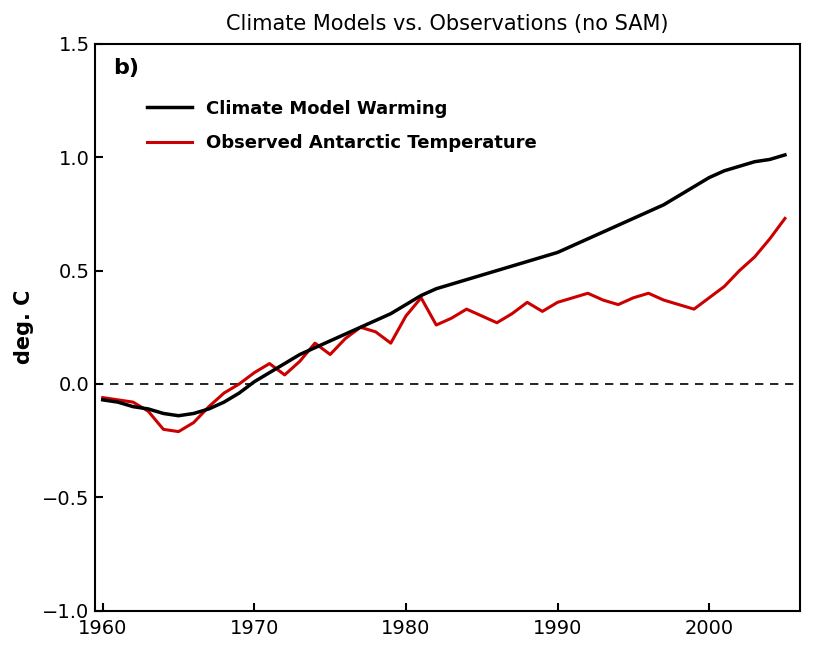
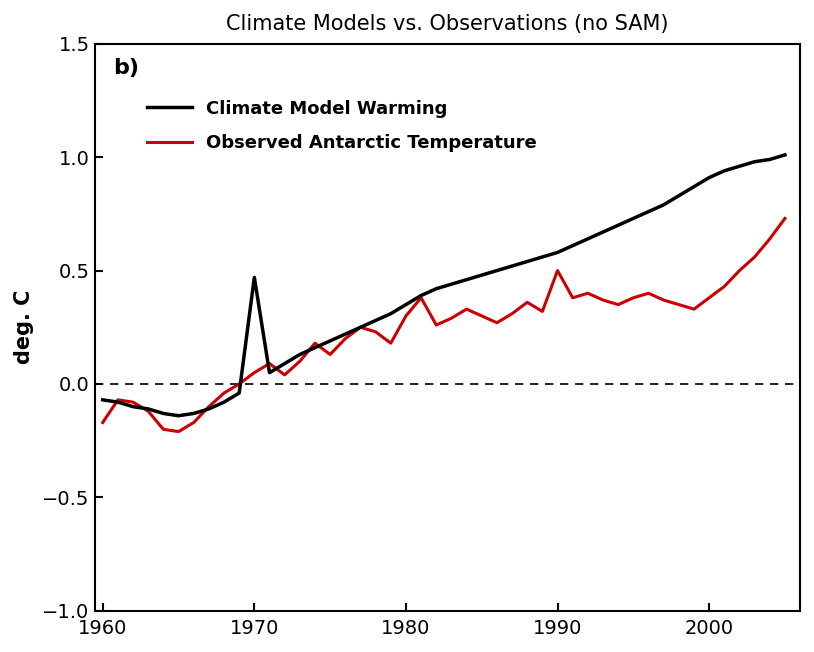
Observed Antarctic Temperature/1960: -0.06 -> -0.17
Climate Model Warming/1970: 0.01 -> 0.47
Observed Antarctic Temperature/1990: 0.36 -> 0.50
